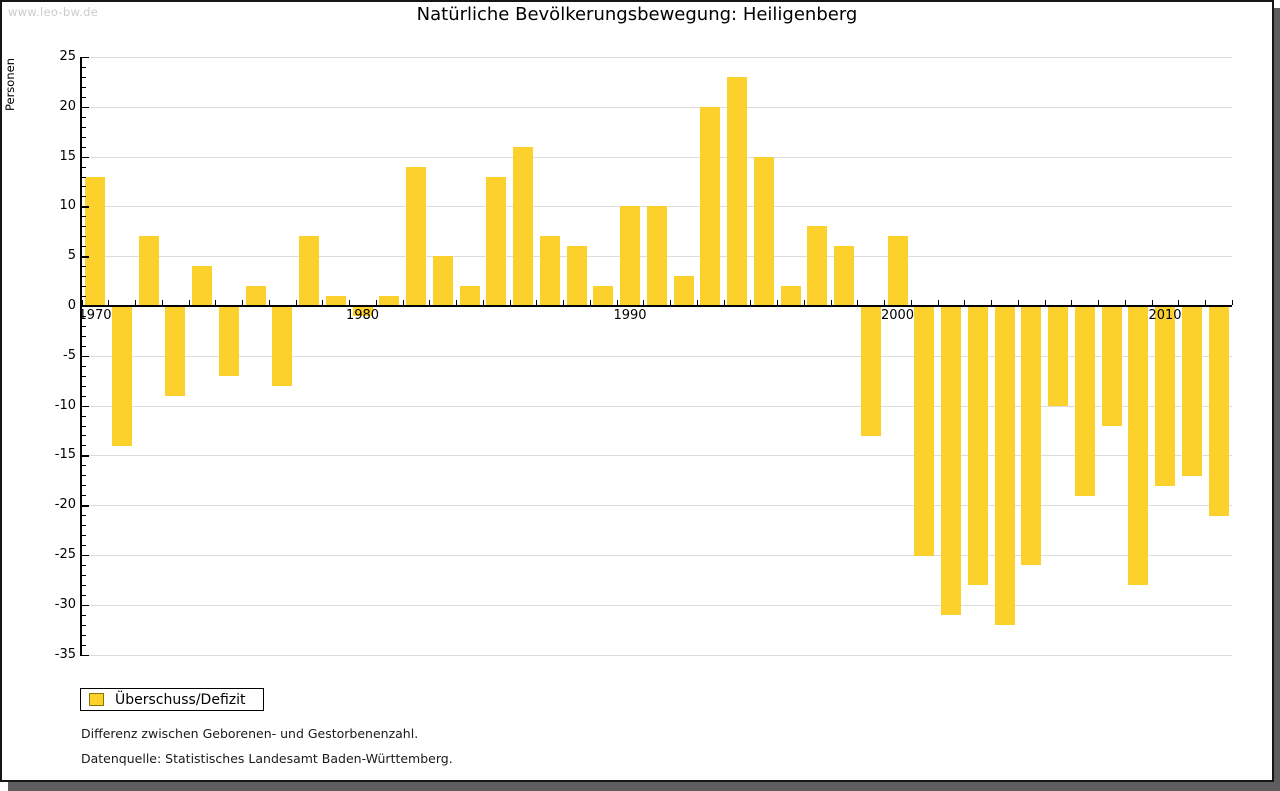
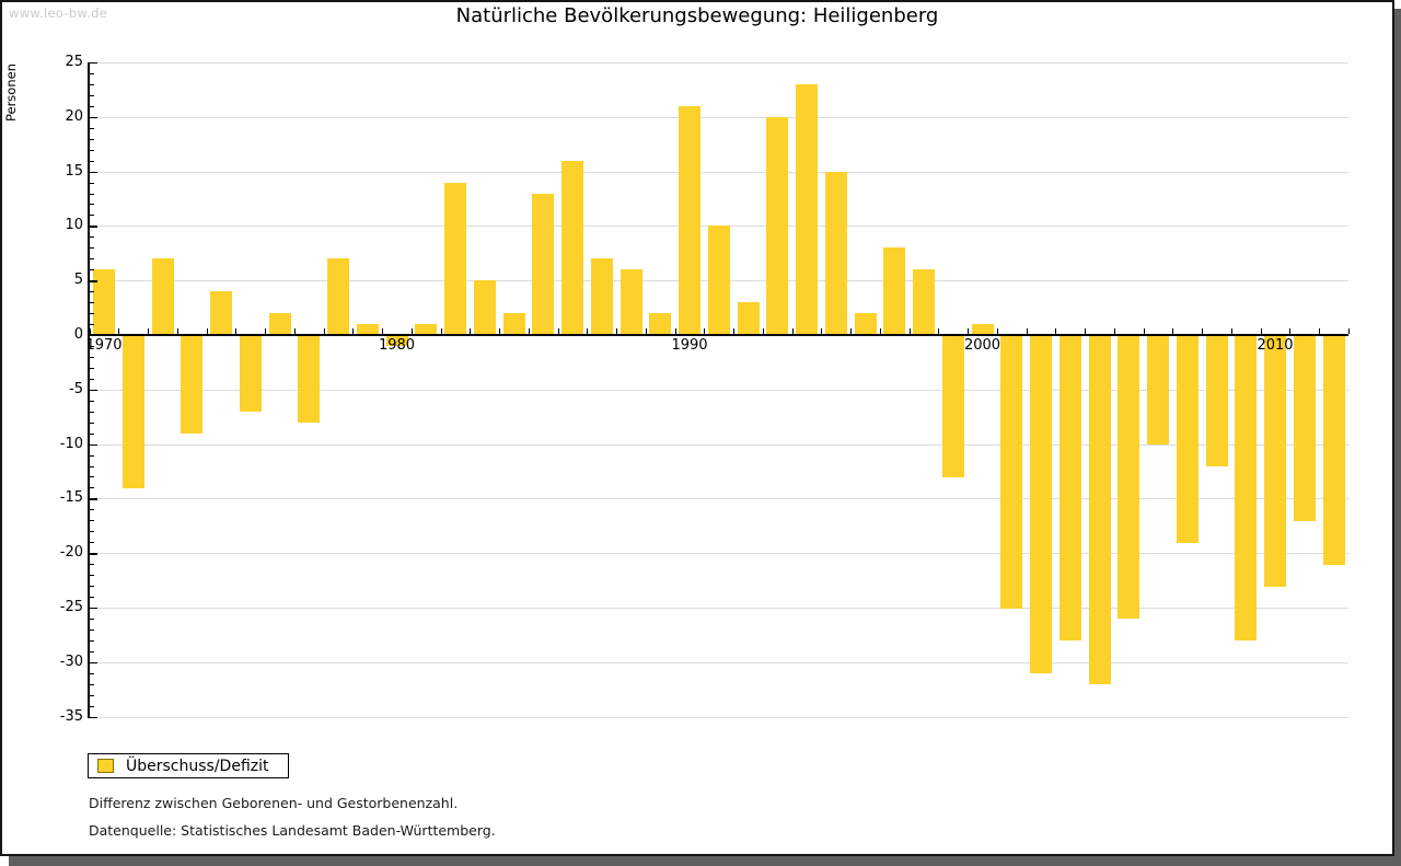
1970: 13 -> 6
1990: 10 -> 21
2000: 7 -> 1
2010: -18 -> -23
